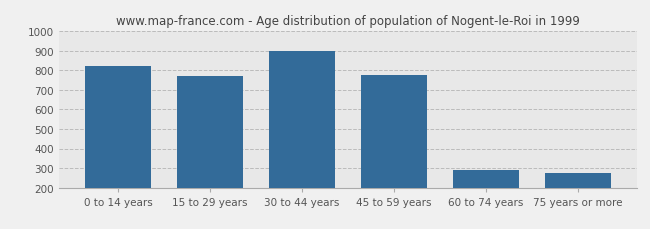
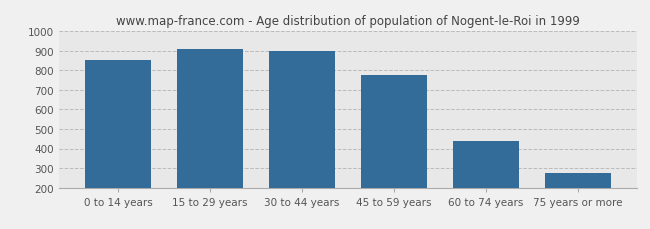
0 to 14 years: 820 -> 860
15 to 29 years: 770 -> 910
60 to 74 years: 290 -> 440
